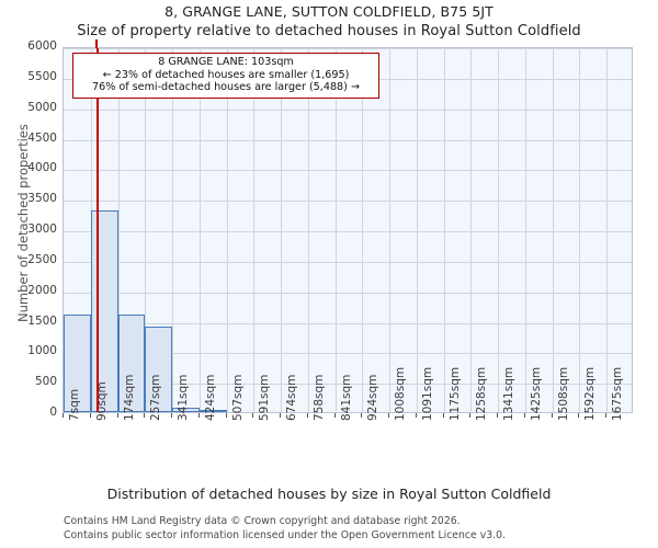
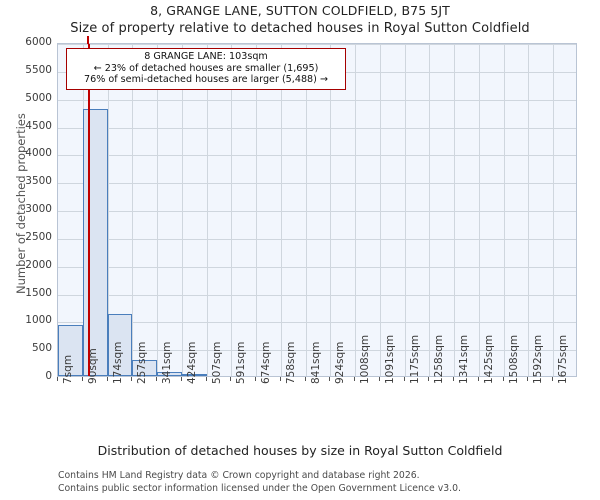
7sqm: 1600 -> 900
90sqm: 3300 -> 4800
174sqm: 1600 -> 1100
257sqm: 1400 -> 300
